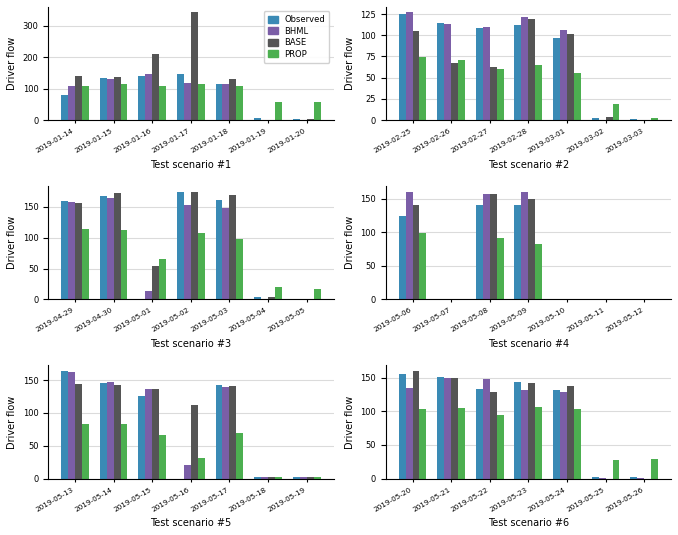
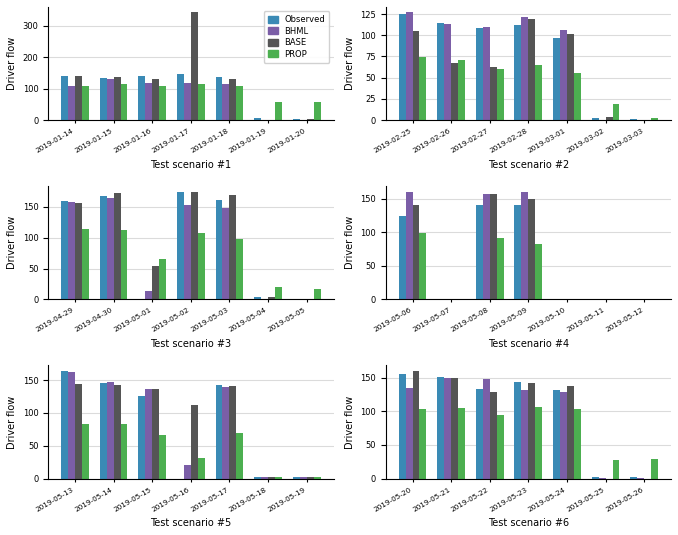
Observed/2019-01-14: 80 -> 139
BHML/2019-01-16: 145 -> 119
BASE/2019-01-16: 210 -> 132
Observed/2019-01-18: 115 -> 136
